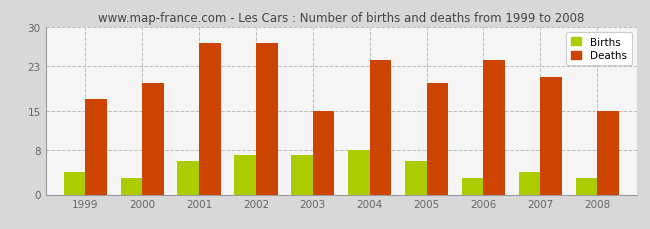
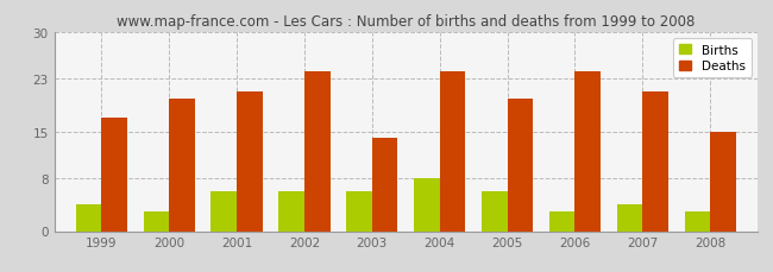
Deaths/2001: 27 -> 21
Births/2002: 7 -> 6
Deaths/2002: 27 -> 24
Births/2003: 7 -> 6
Deaths/2003: 15 -> 14
